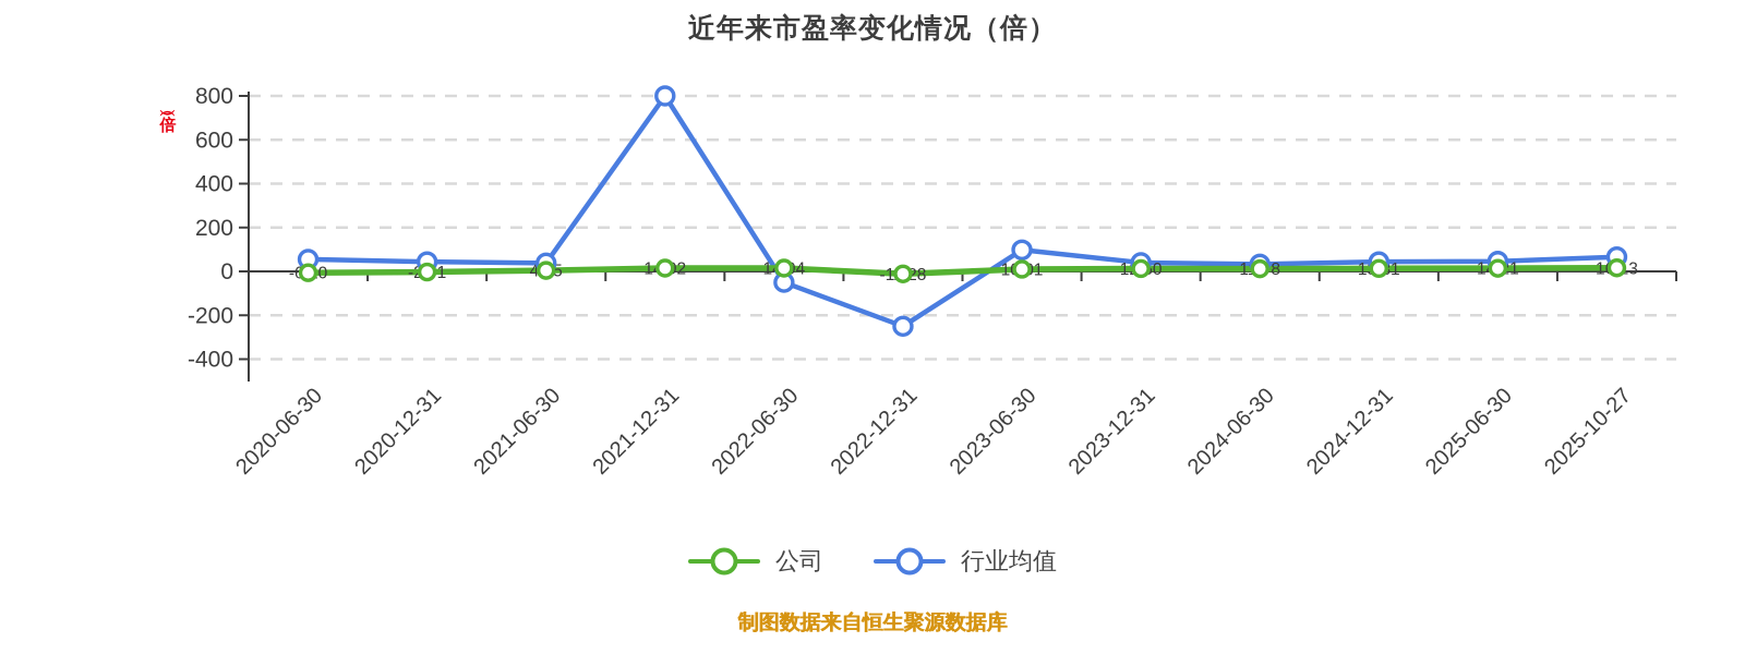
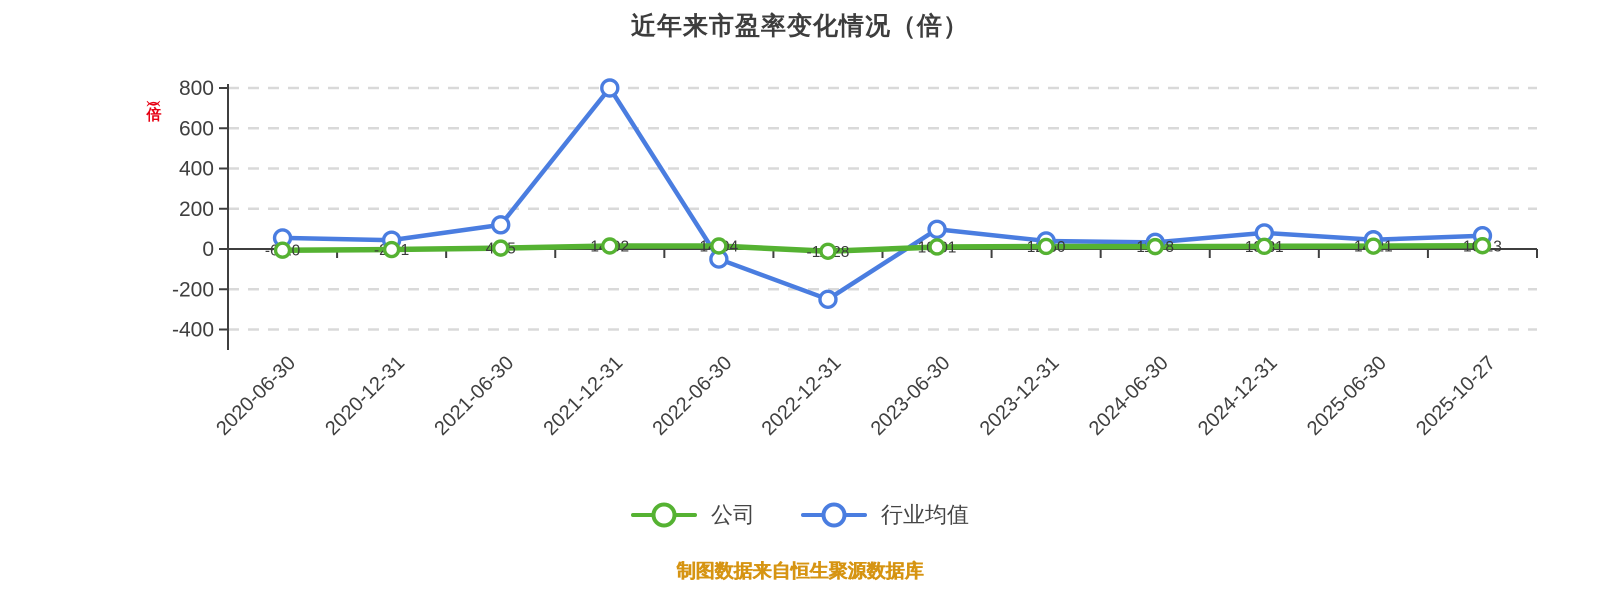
行业均值/2021-06-30: 40 -> 120
行业均值/2024-12-31: 40 -> 80
